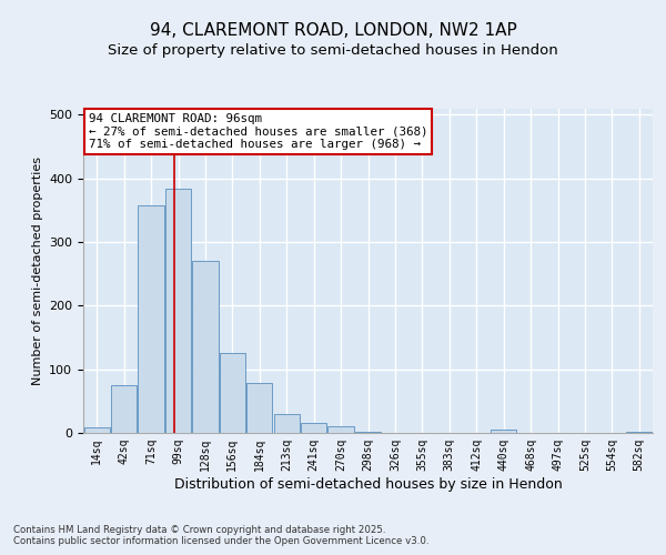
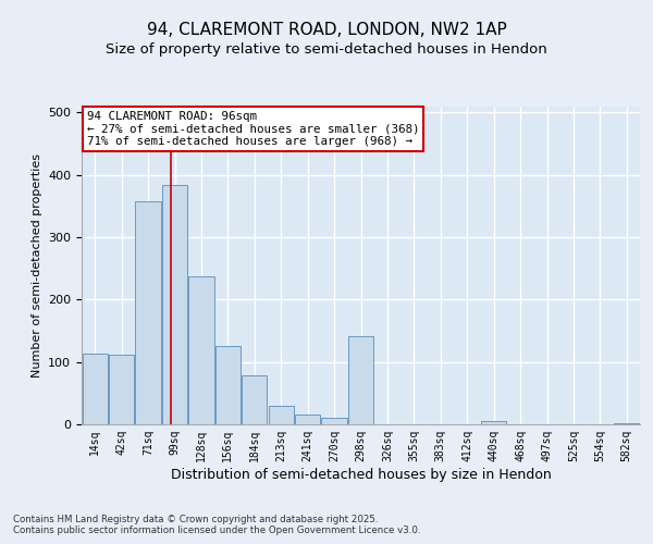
14sq: 8 -> 114
42sq: 75 -> 112
128sq: 271 -> 238
298sq: 1 -> 142
